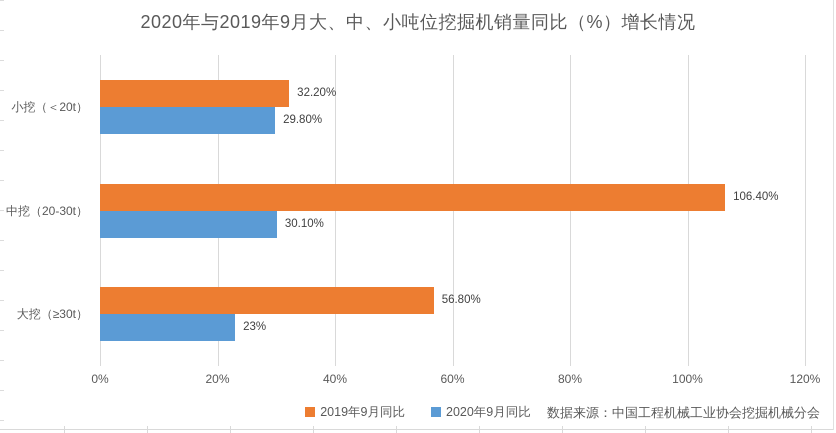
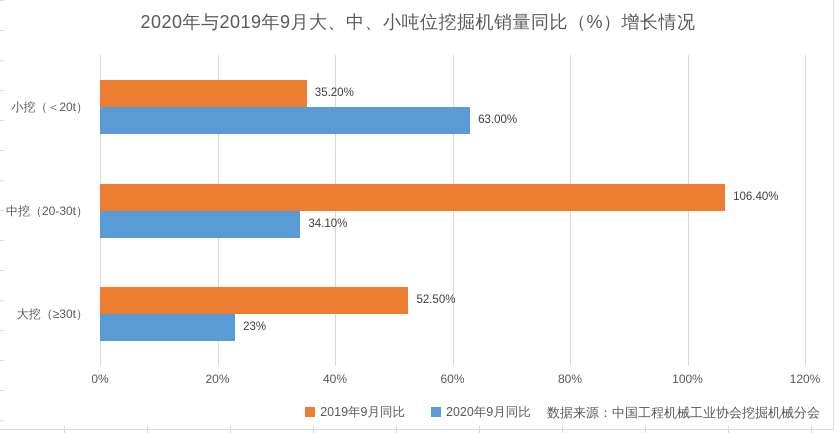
2019年9月同比/小挖（＜20t）: 32.20% -> 35.20%
2020年9月同比/小挖（＜20t）: 29.80% -> 63.00%
2020年9月同比/中挖（20-30t）: 30.10% -> 34.10%
2019年9月同比/大挖（≥30t）: 56.80% -> 52.50%
